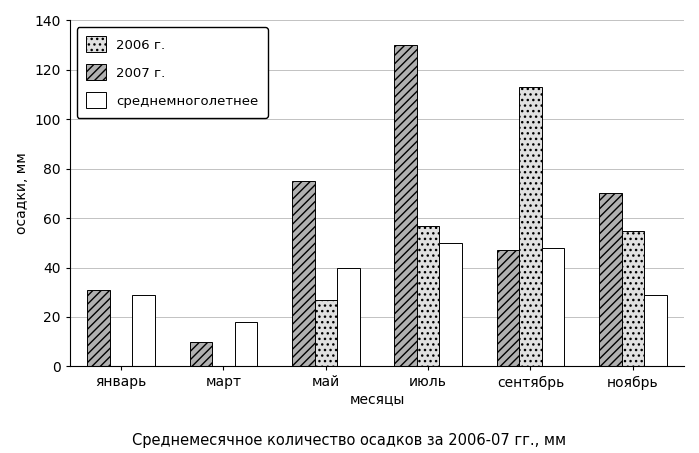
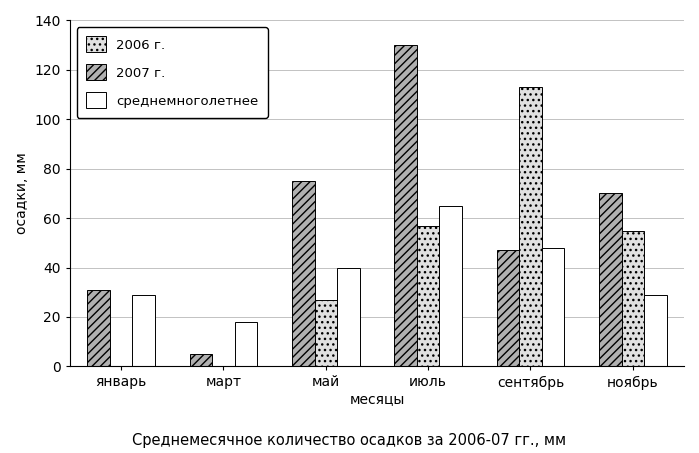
2007 г./март: 10 -> 5
среднемноголетнее/июль: 50 -> 65
